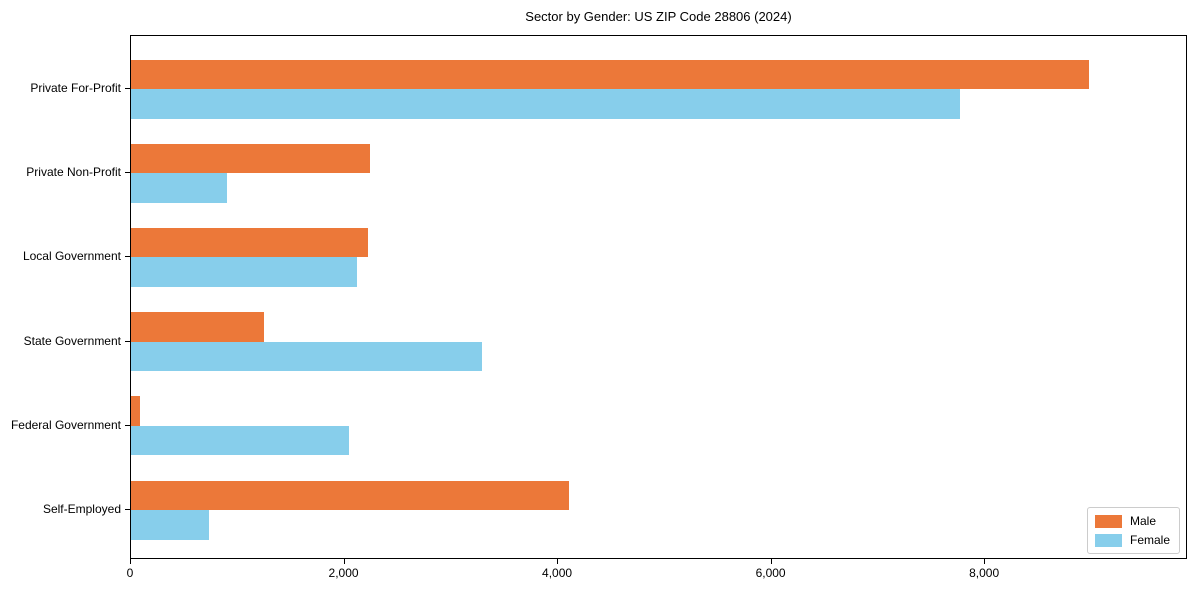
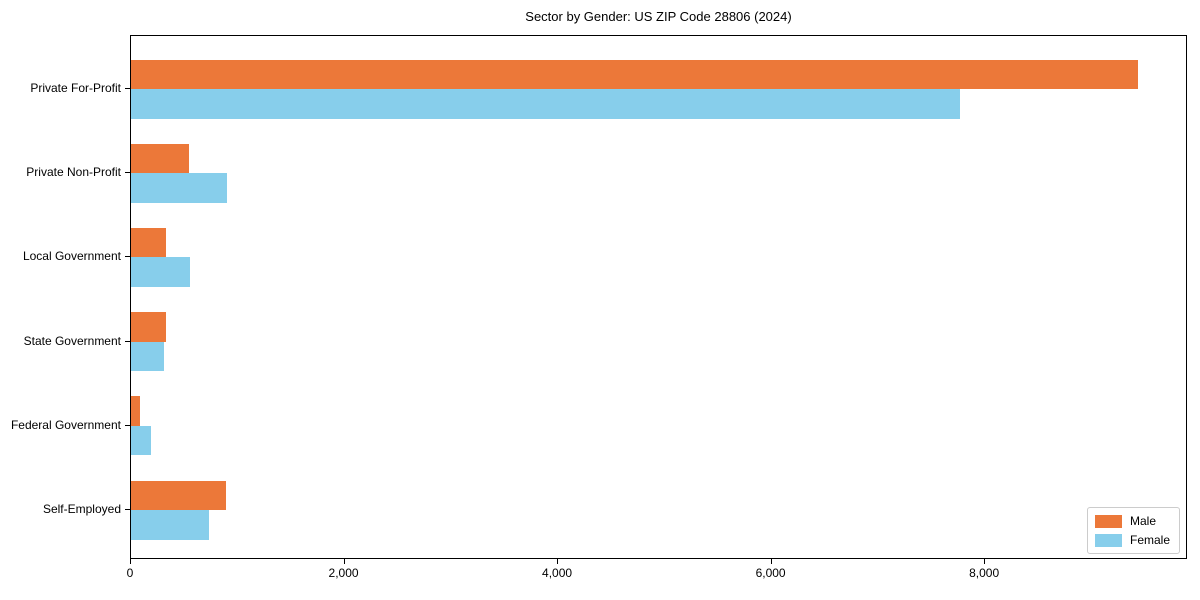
Male/Private For-Profit: 8970 -> 9430
Male/Private Non-Profit: 2240 -> 540
Male/Local Government: 2220 -> 320
Female/Local Government: 2120 -> 550
Male/State Government: 1250 -> 330
Female/State Government: 3290 -> 300
Female/Federal Government: 2040 -> 190
Male/Self-Employed: 4100 -> 890
